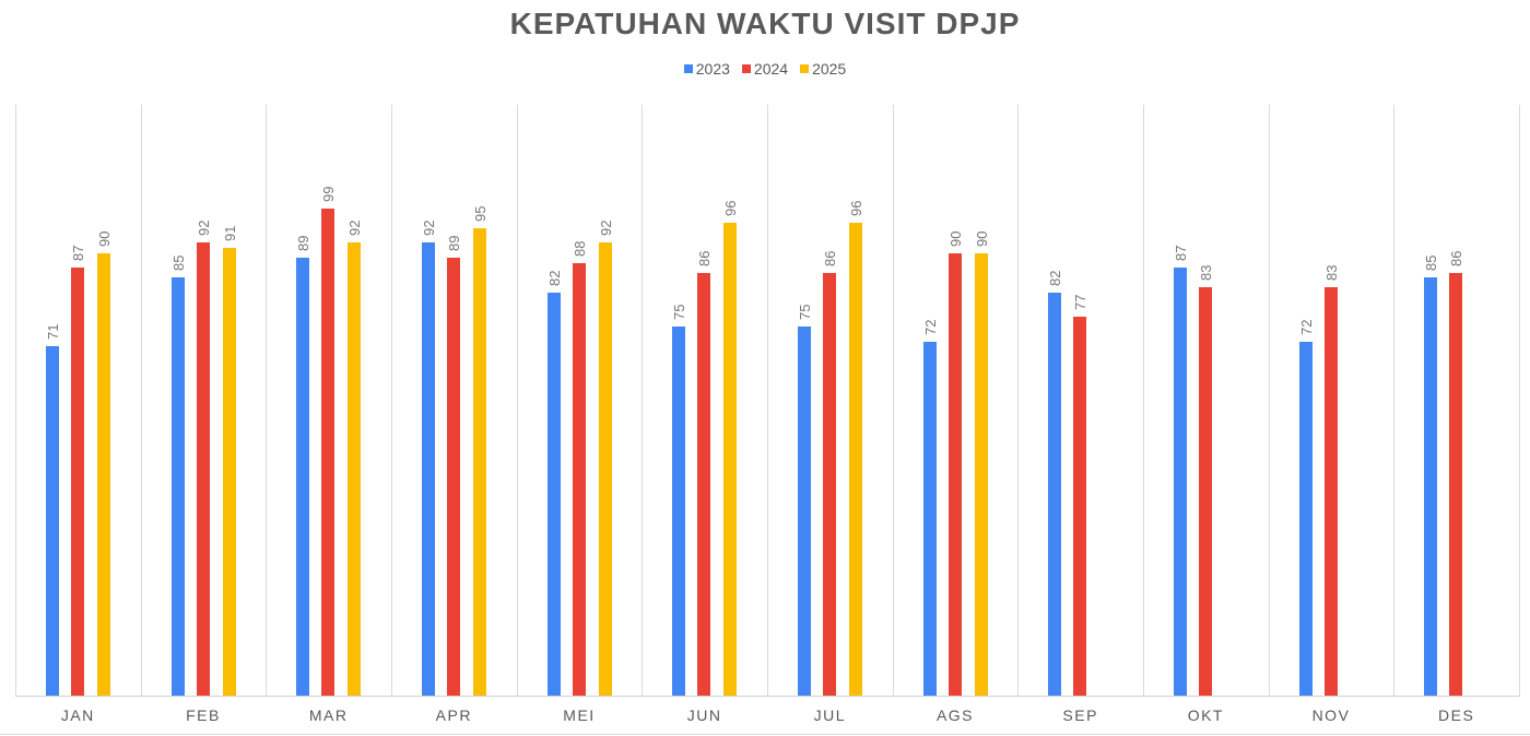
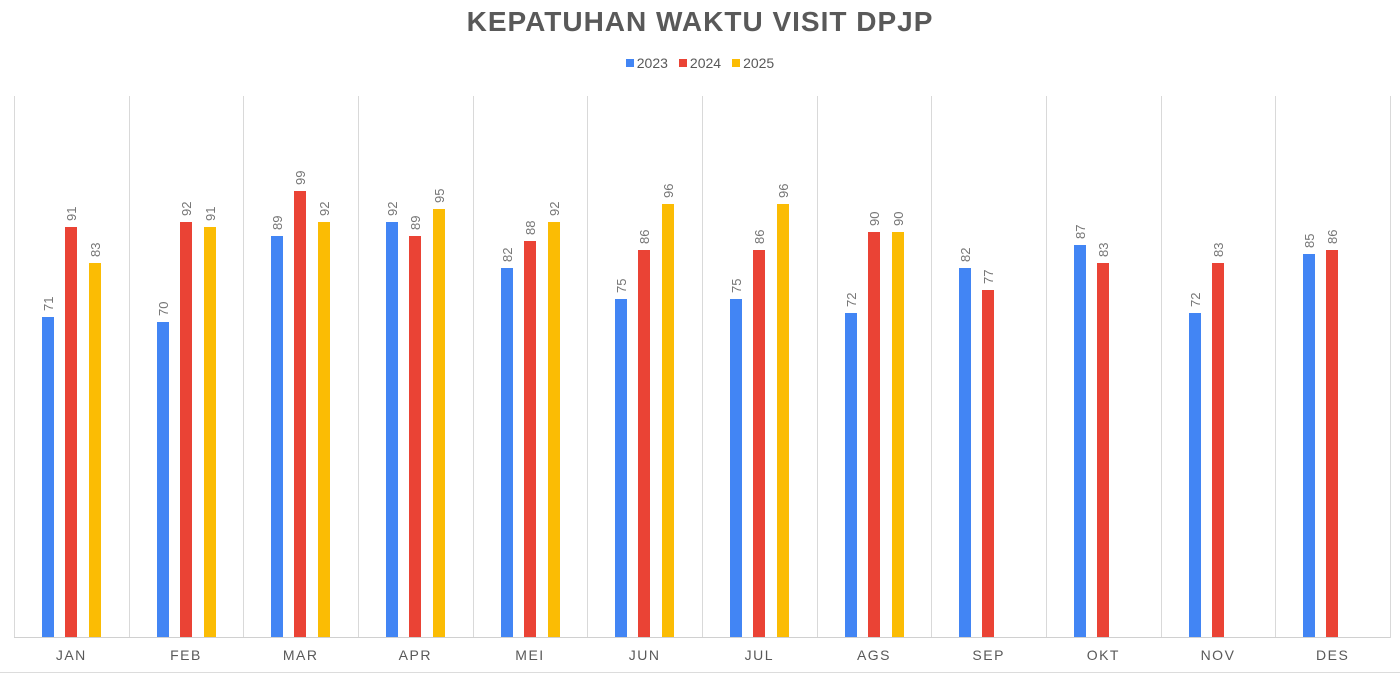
2024/JAN: 87 -> 91
2025/JAN: 90 -> 83
2023/FEB: 85 -> 70
